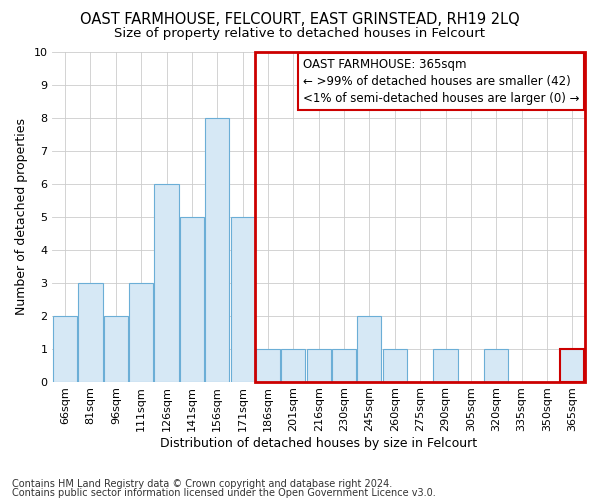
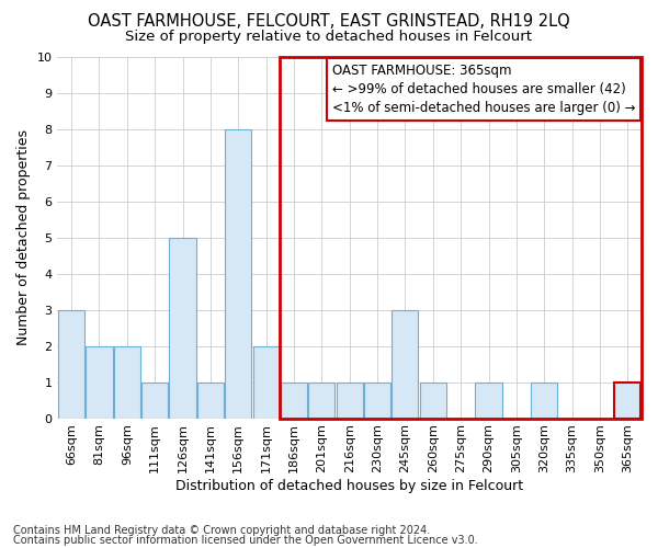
66sqm: 2 -> 3
81sqm: 3 -> 2
111sqm: 3 -> 1
126sqm: 6 -> 5
141sqm: 5 -> 1
171sqm: 5 -> 2
245sqm: 2 -> 3
